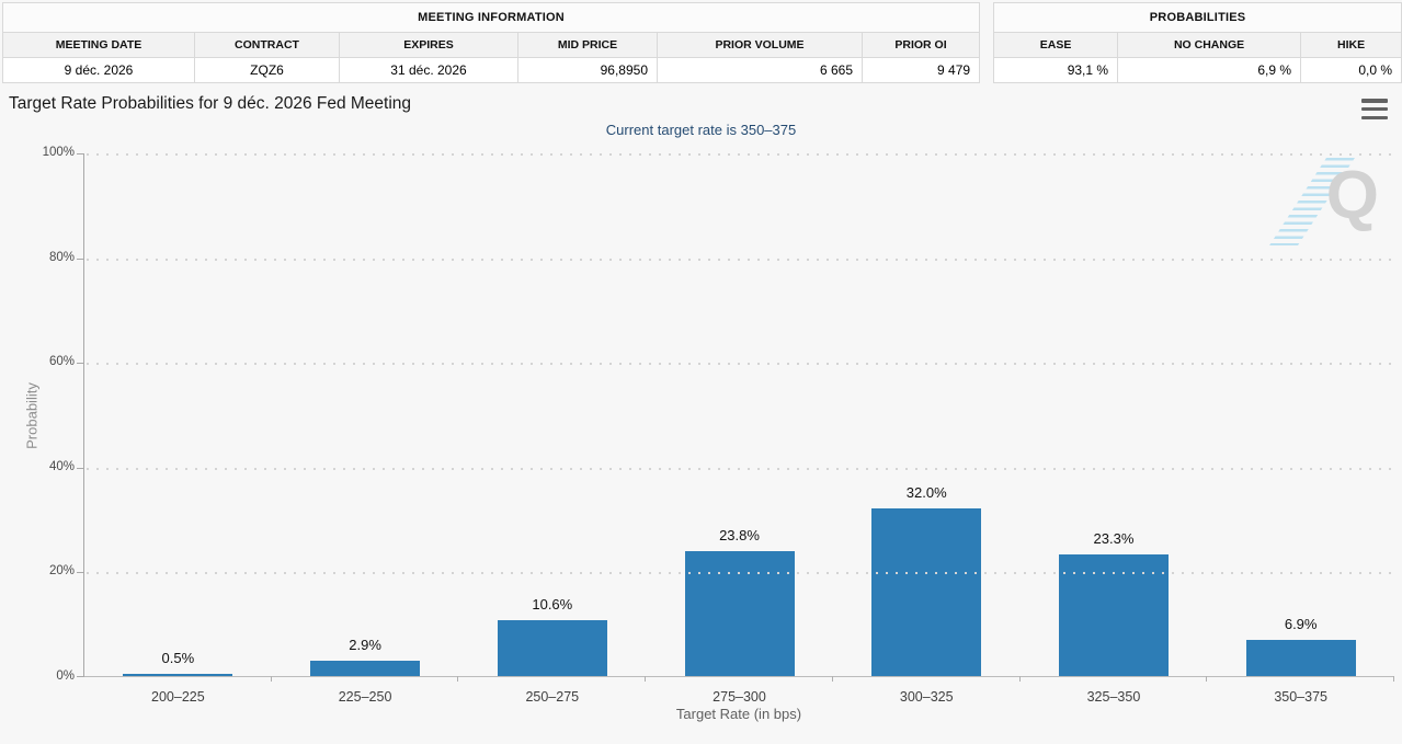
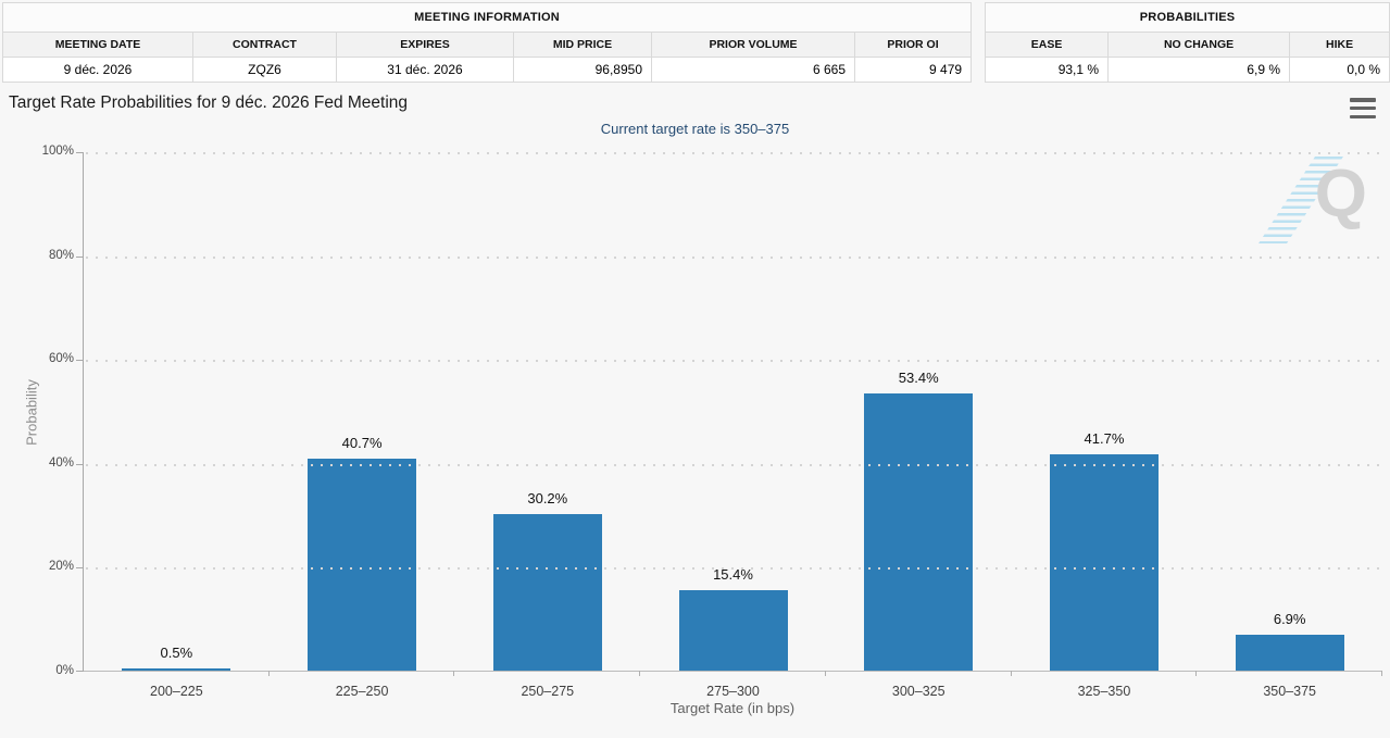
225–250: 2.9% -> 40.7%
250–275: 10.6% -> 30.2%
275–300: 23.8% -> 15.4%
300–325: 32.0% -> 53.4%
325–350: 23.3% -> 41.7%
